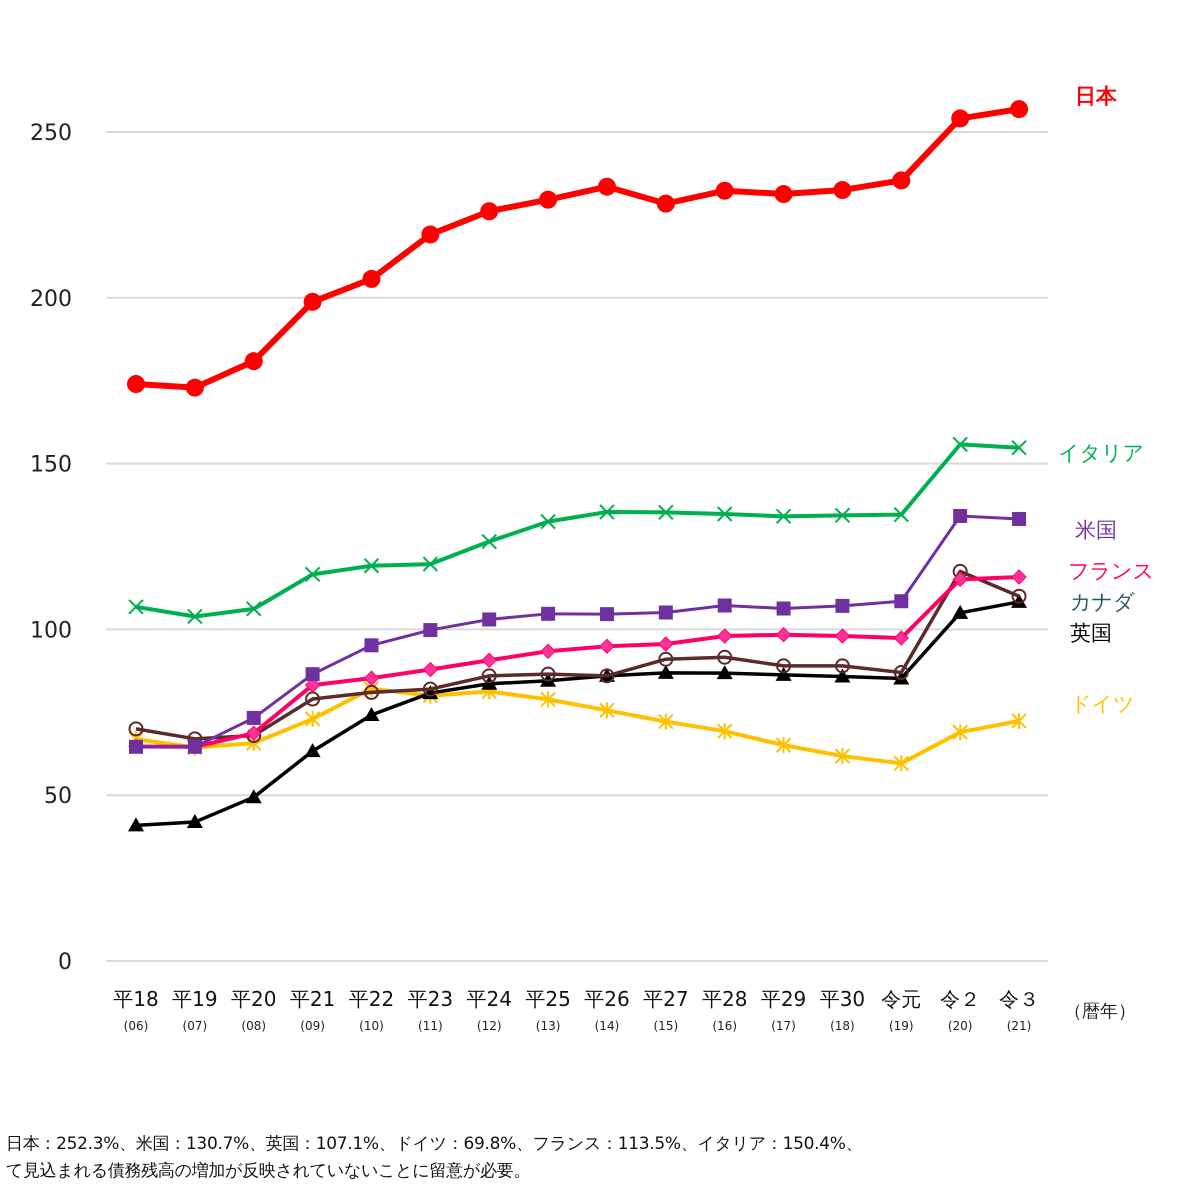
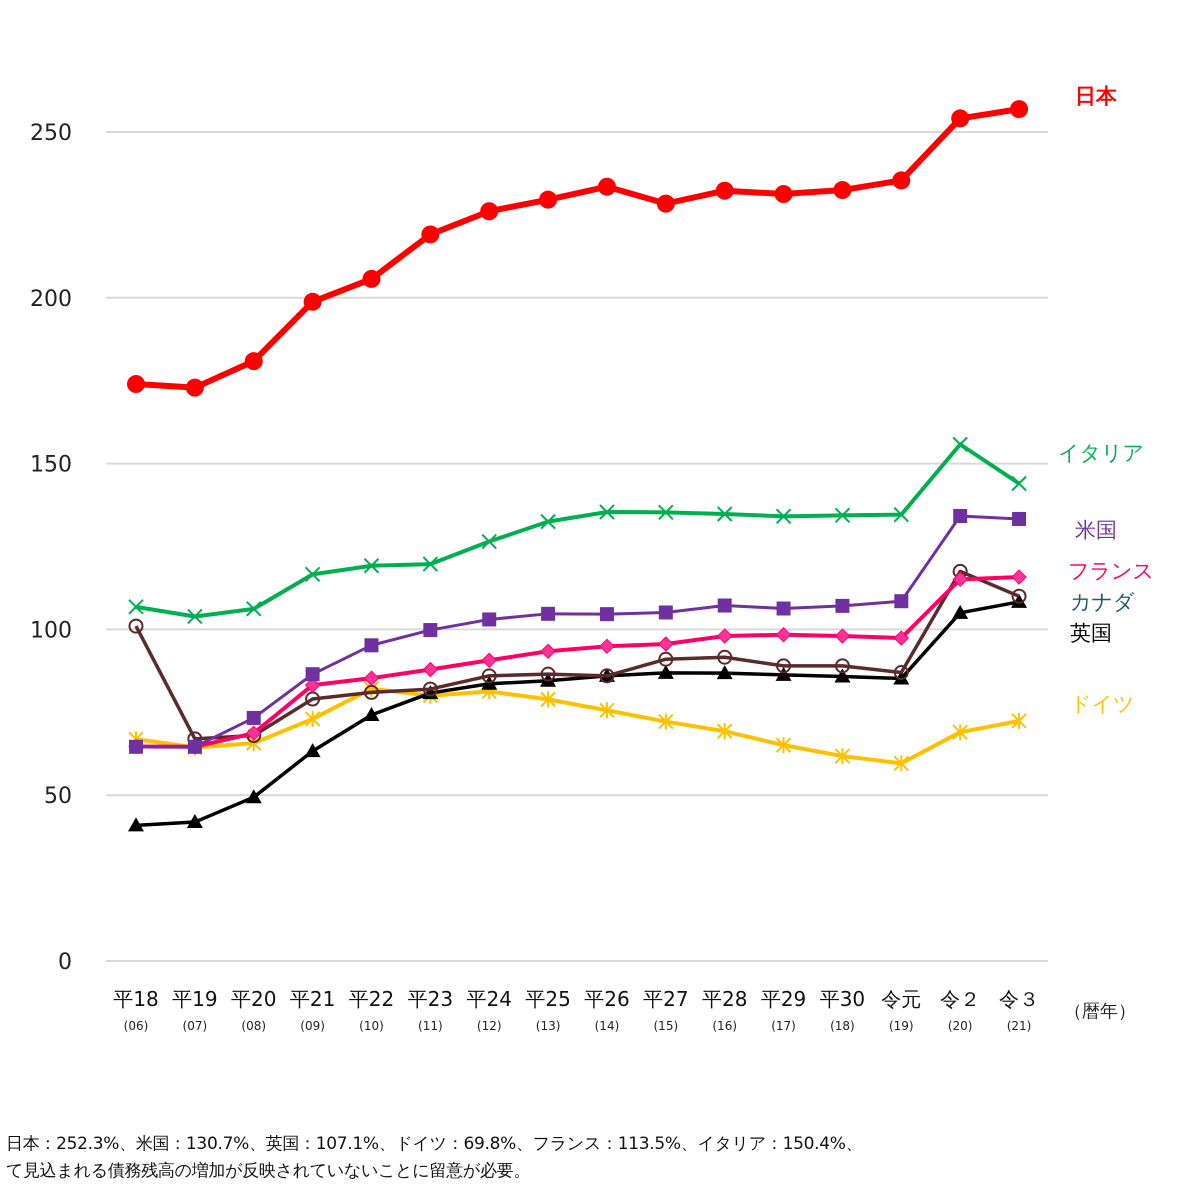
カナダ/平18: 70 -> 101
イタリア/令３: 155 -> 144
